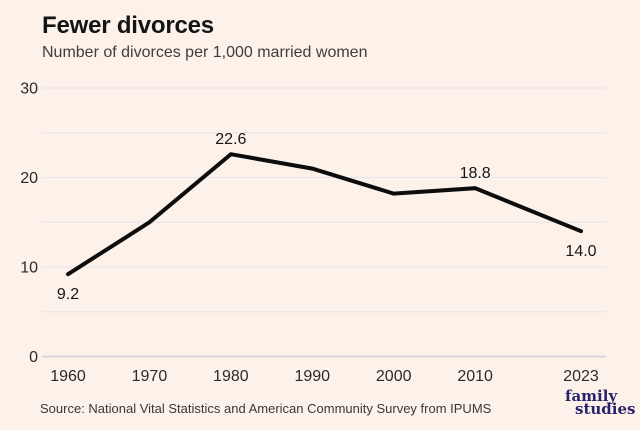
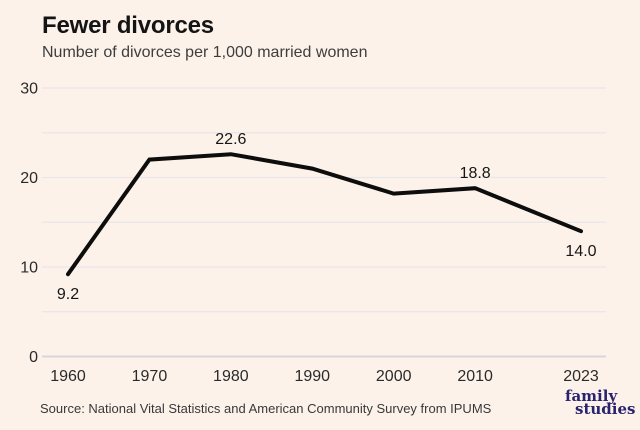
1970: 15 -> 22
